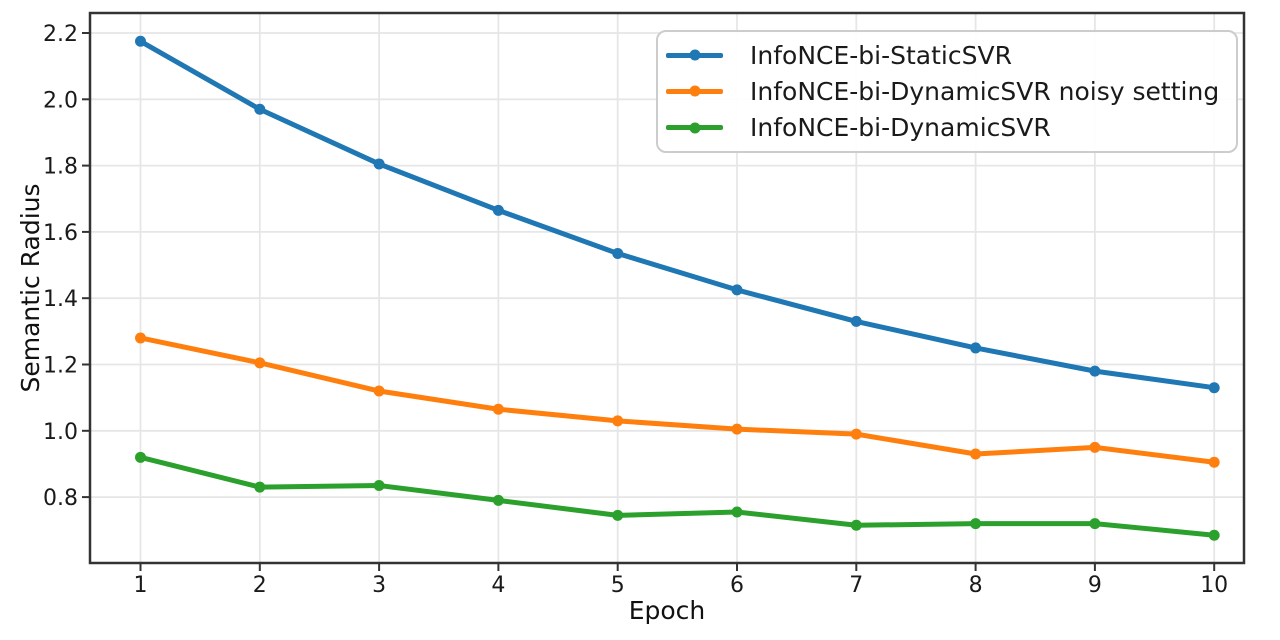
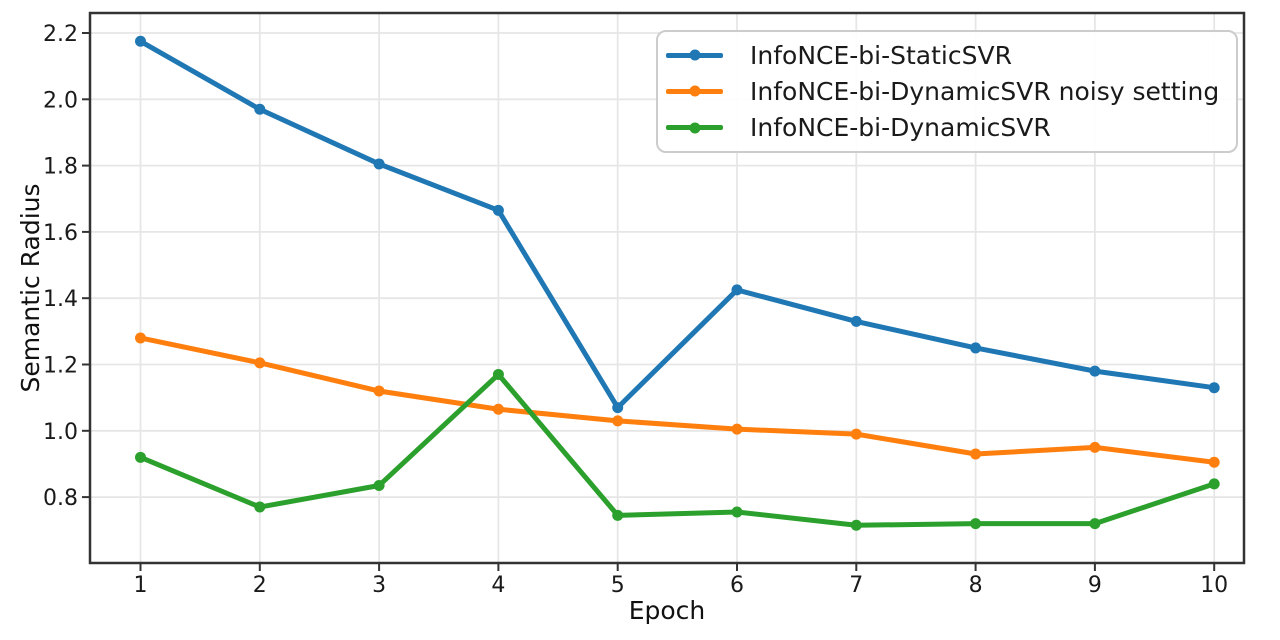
InfoNCE-bi-DynamicSVR/2: 0.83 -> 0.77
InfoNCE-bi-DynamicSVR/4: 0.79 -> 1.17
InfoNCE-bi-StaticSVR/5: 1.53 -> 1.07
InfoNCE-bi-DynamicSVR/10: 0.69 -> 0.84
